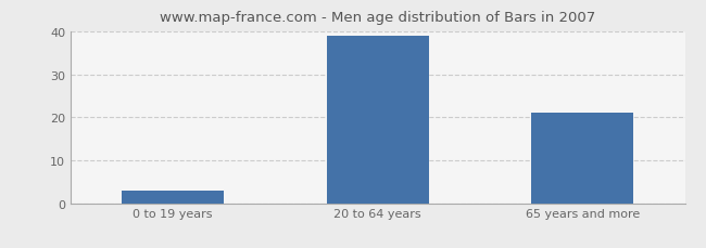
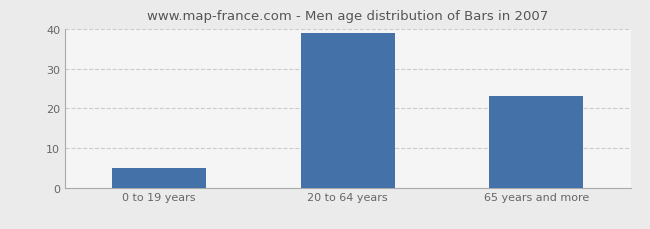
0 to 19 years: 3 -> 5
65 years and more: 21 -> 23
